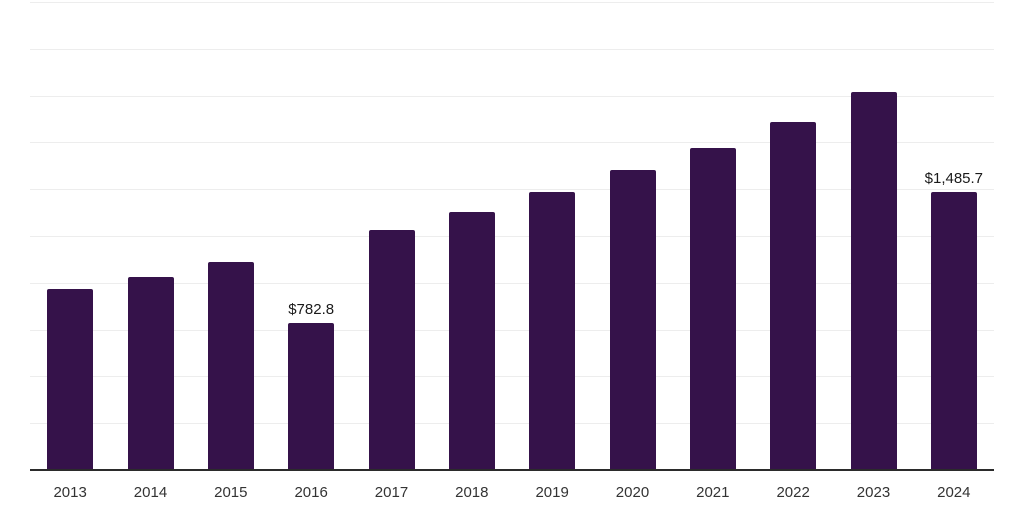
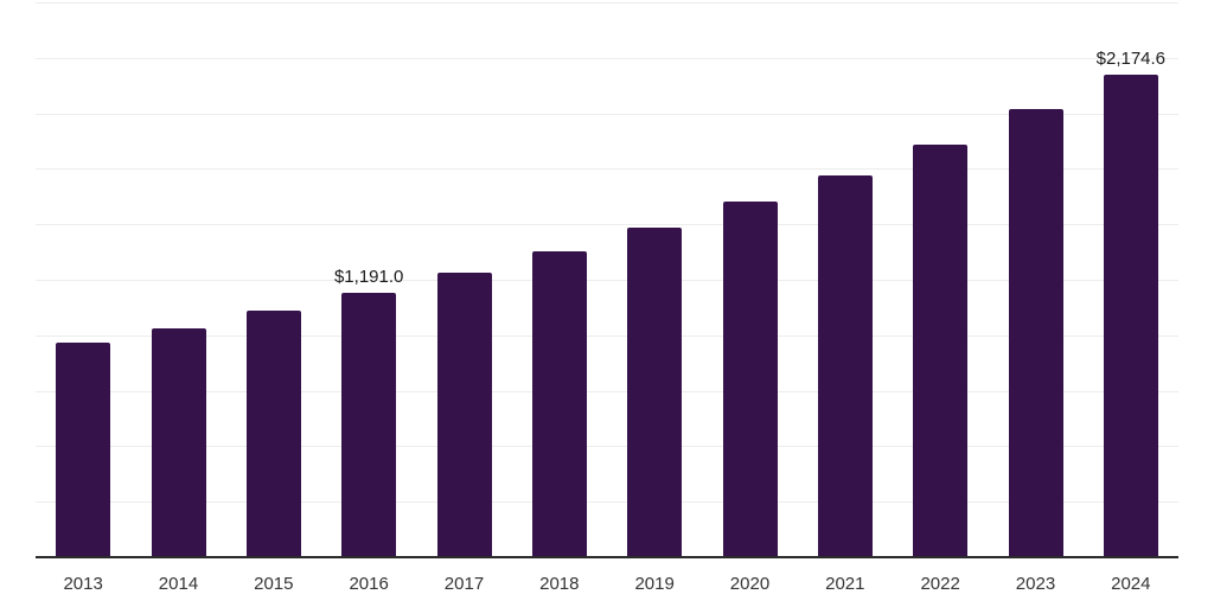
2016: $782.8 -> $1,191.0
2024: $1,485.7 -> $2,174.6
